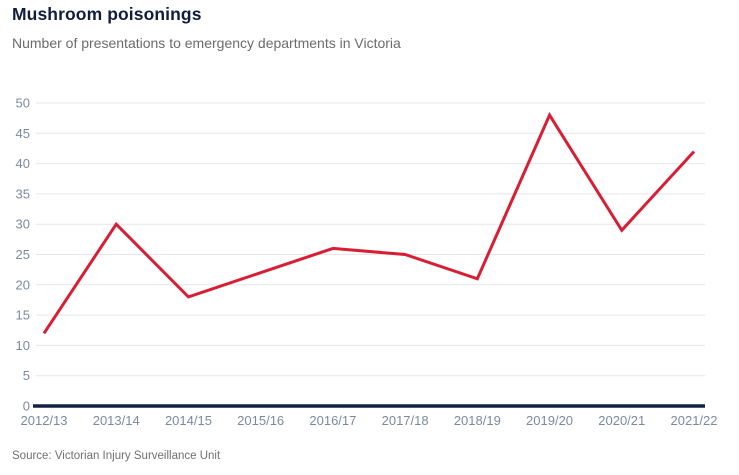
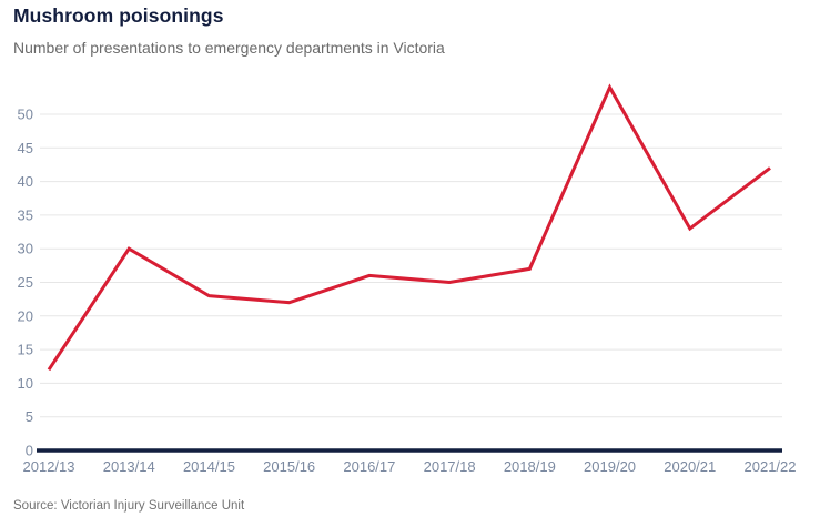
2014/15: 18 -> 23
2018/19: 21 -> 27
2019/20: 48 -> 54
2020/21: 29 -> 33
